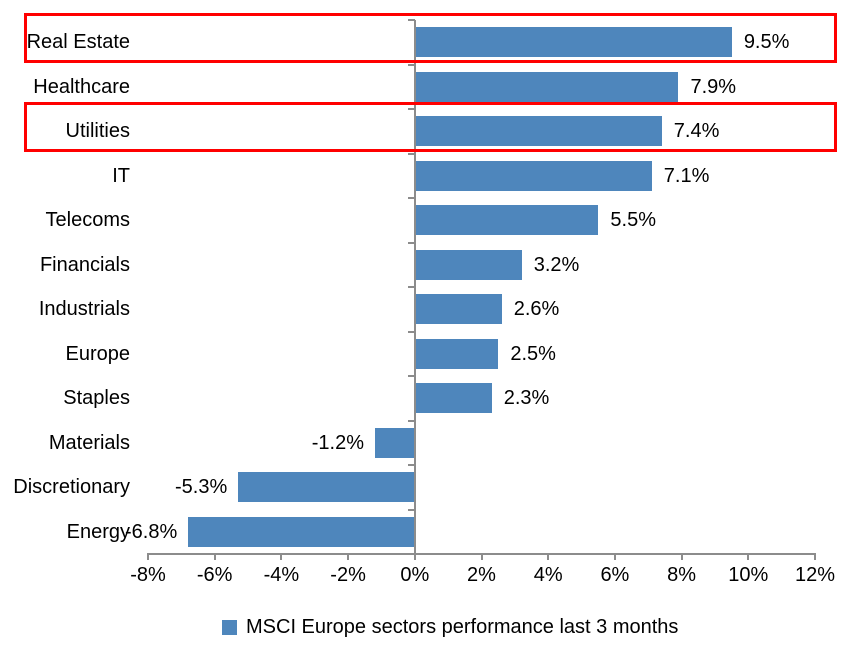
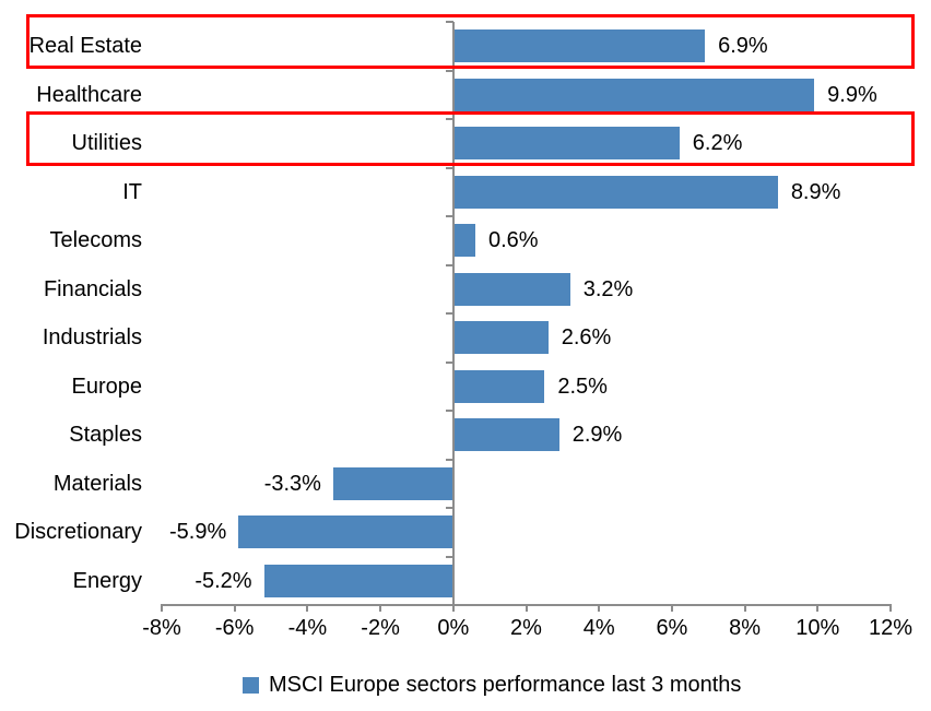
Real Estate: 9.5% -> 6.9%
Healthcare: 7.9% -> 9.9%
Utilities: 7.4% -> 6.2%
IT: 7.1% -> 8.9%
Telecoms: 5.5% -> 0.6%
Staples: 2.3% -> 2.9%
Materials: -1.2% -> -3.3%
Discretionary: -5.3% -> -5.9%
Energy: -6.8% -> -5.2%
